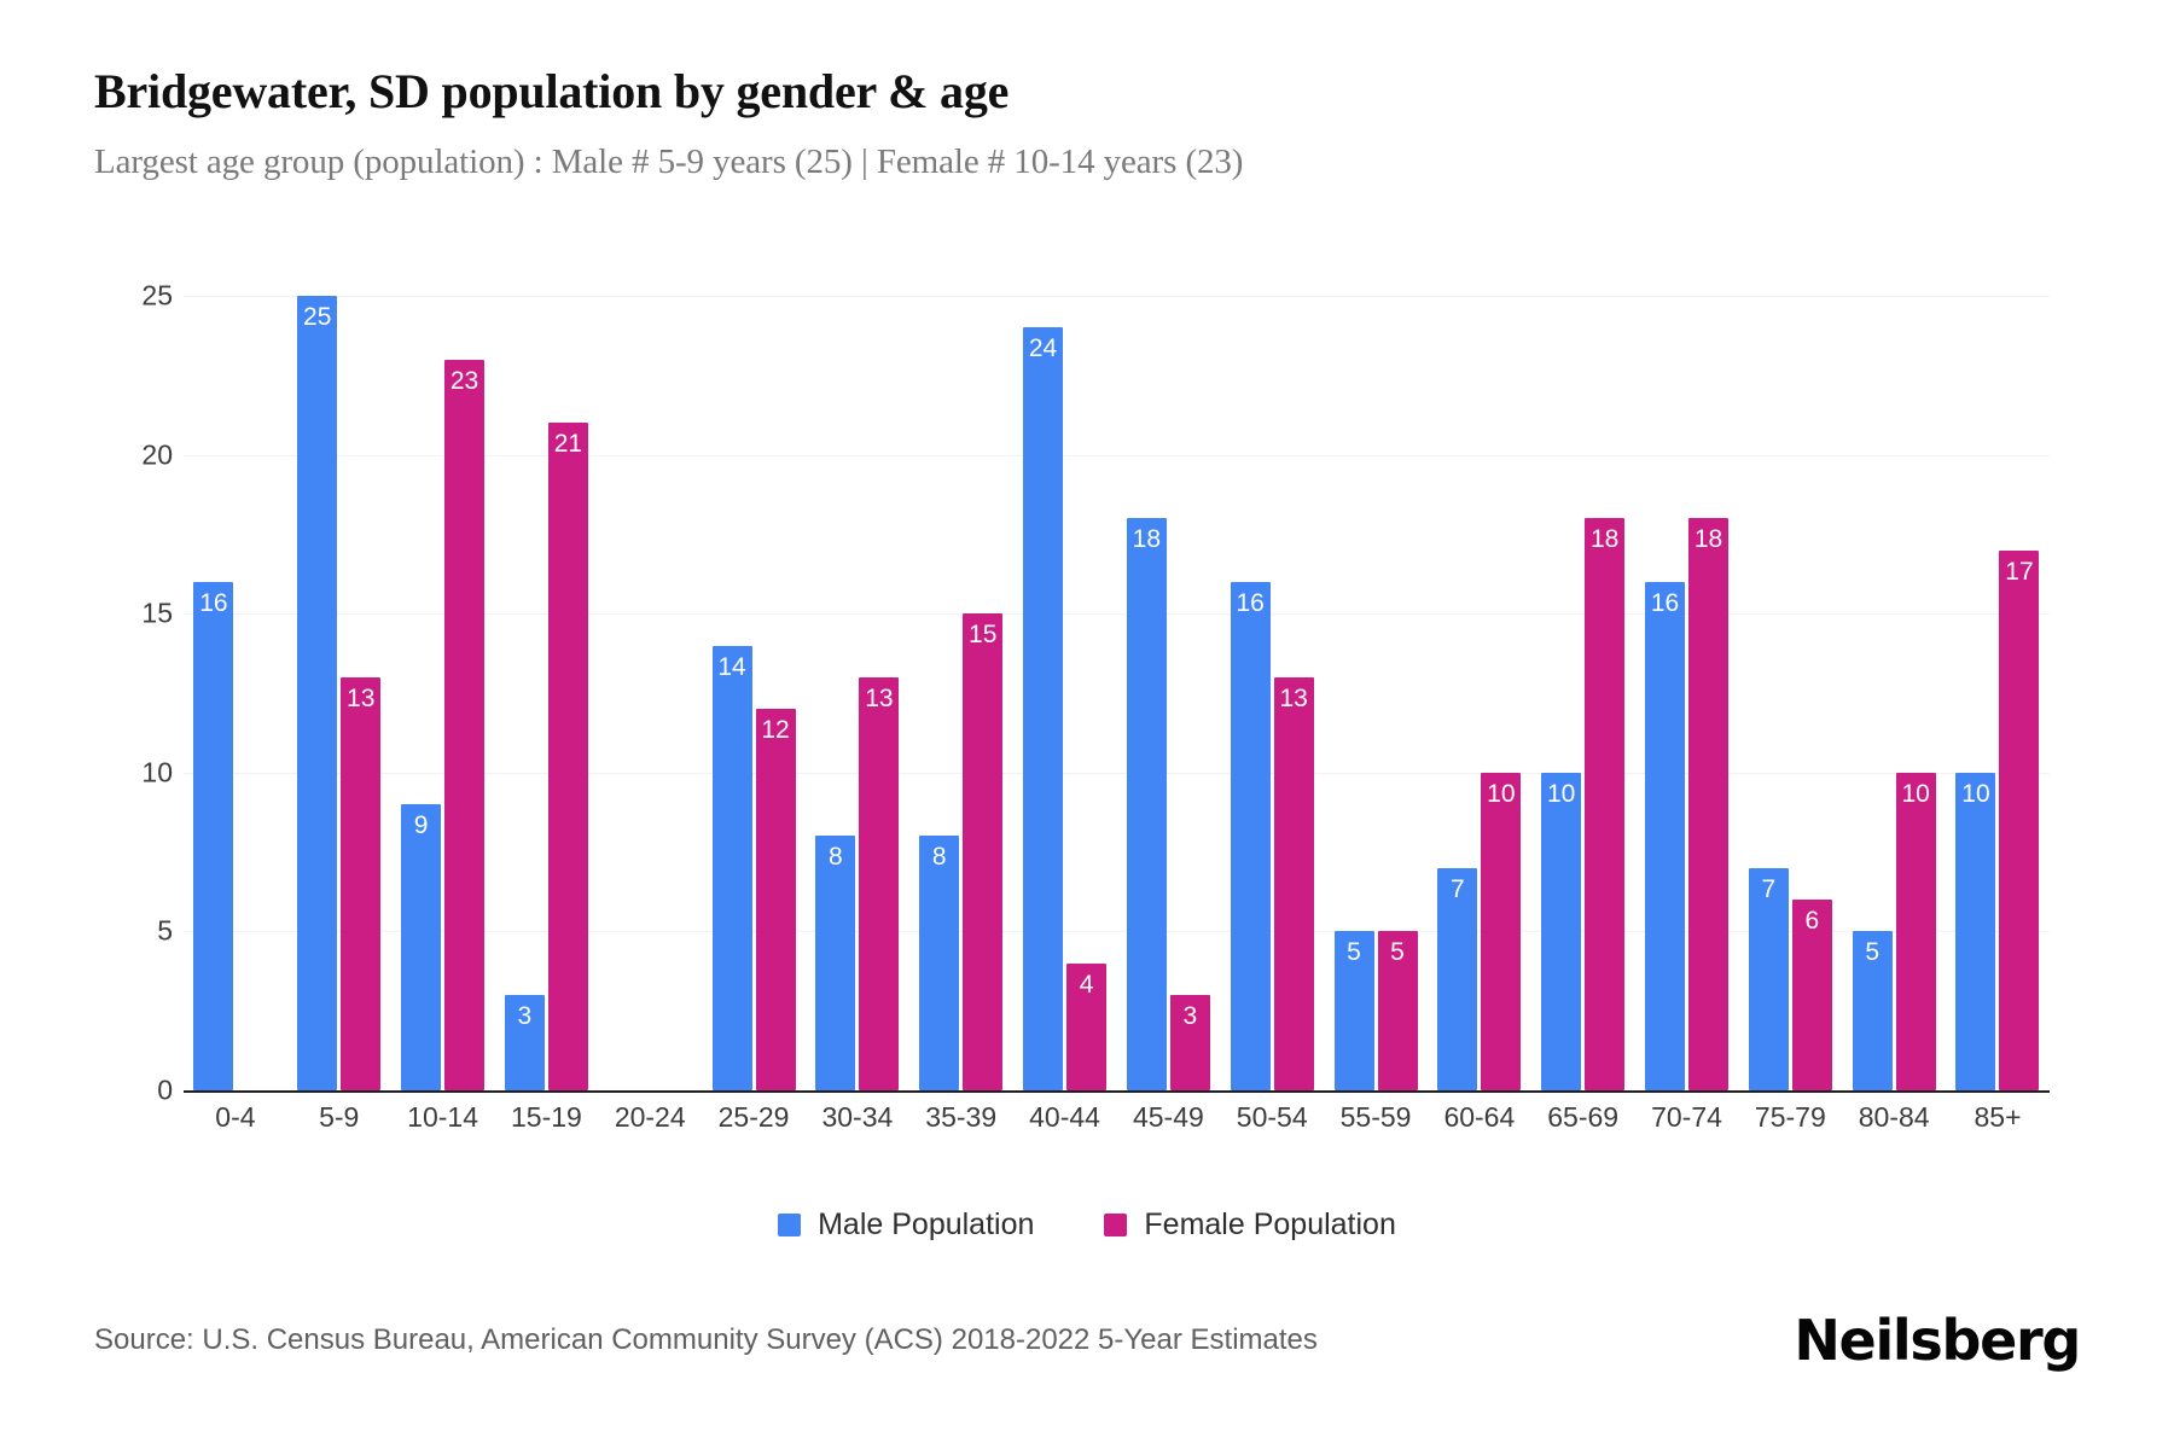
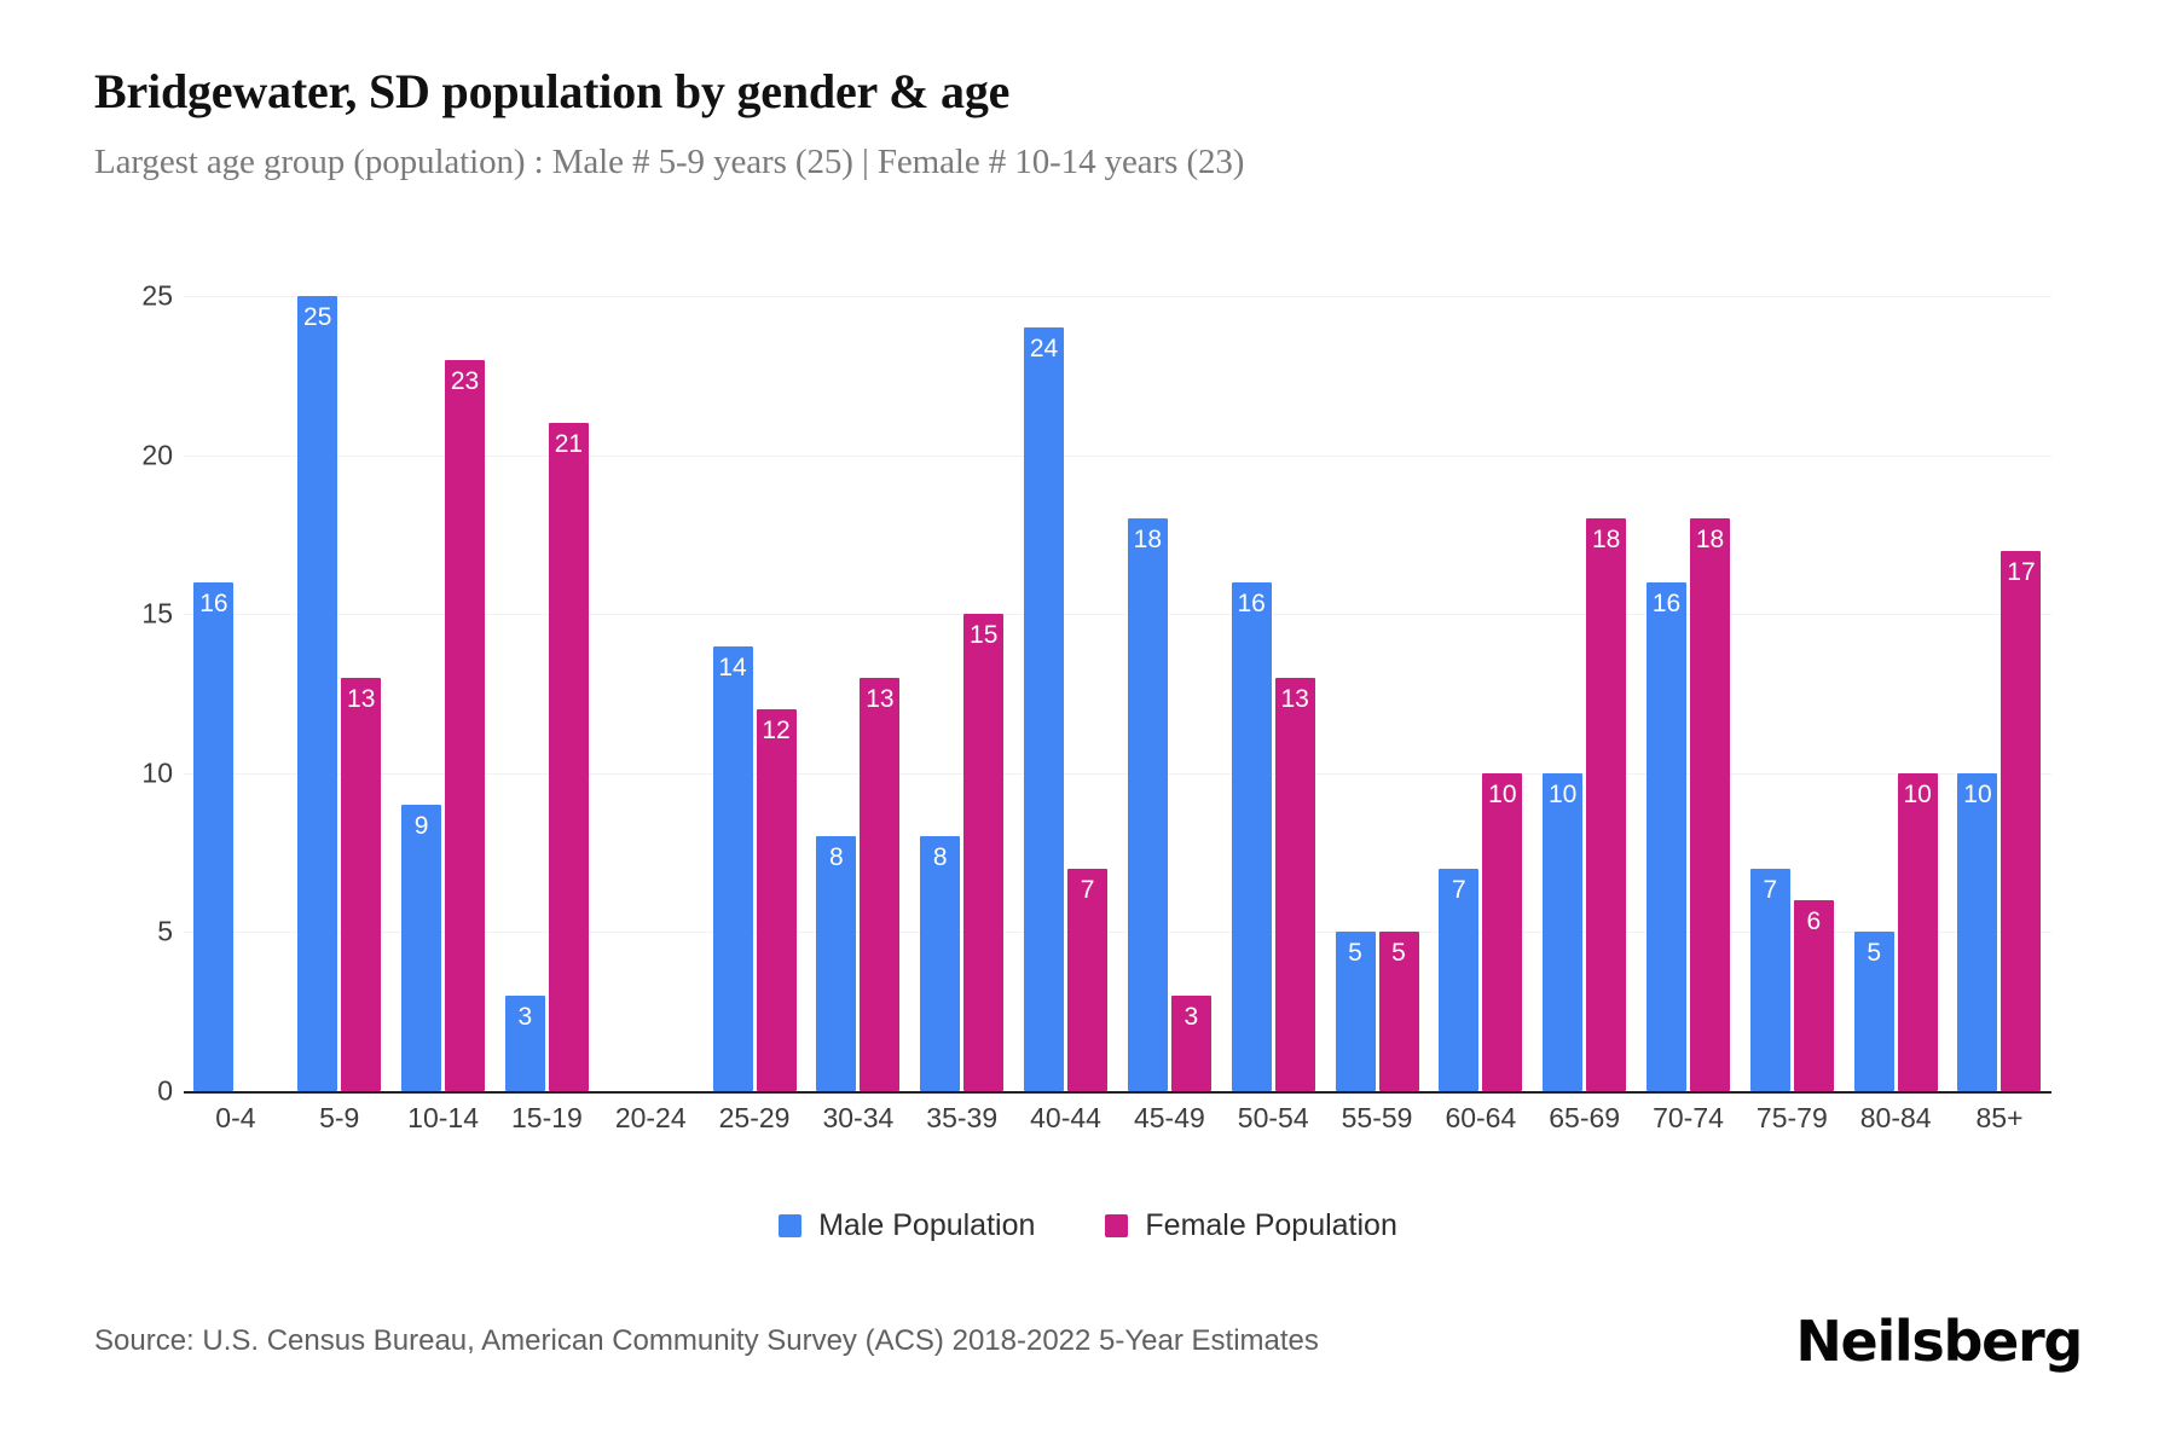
Female Population/40-44: 4 -> 7
